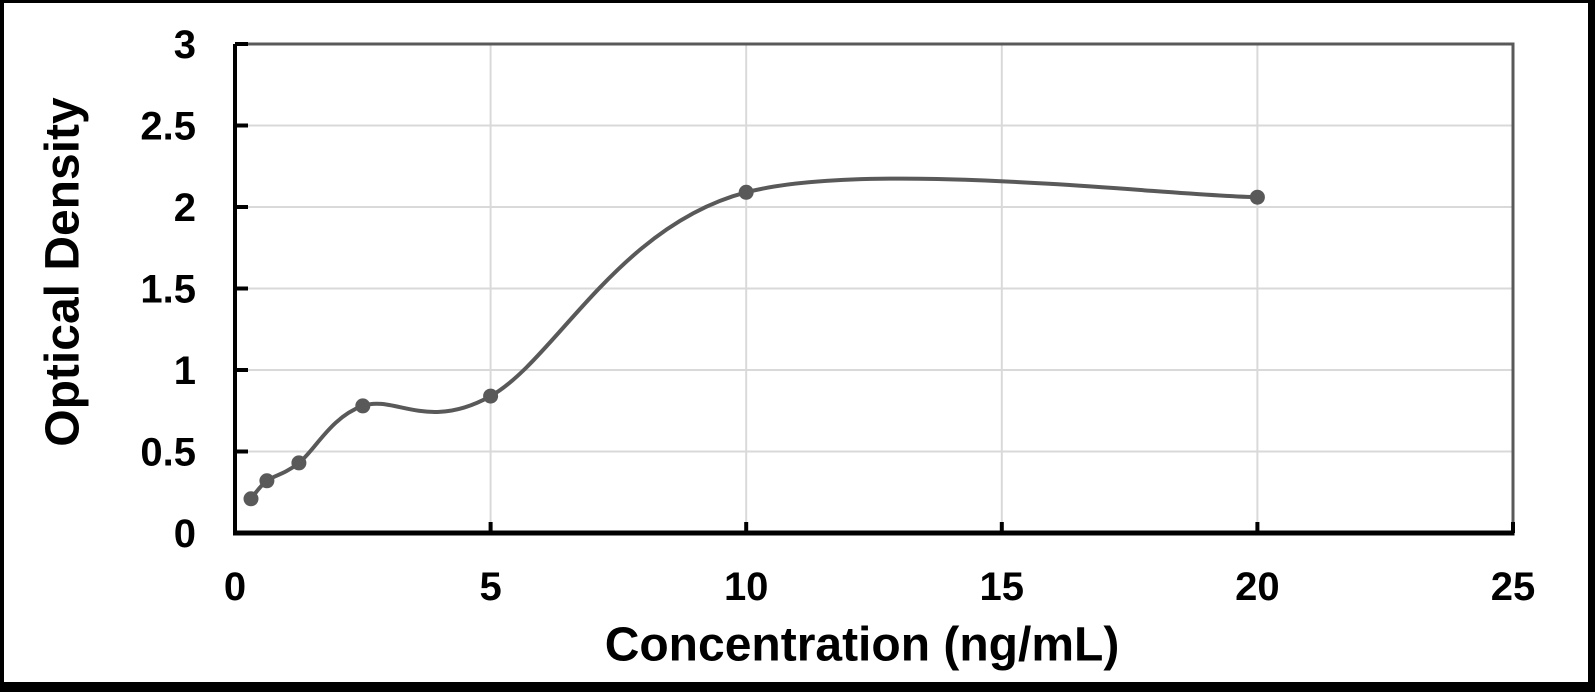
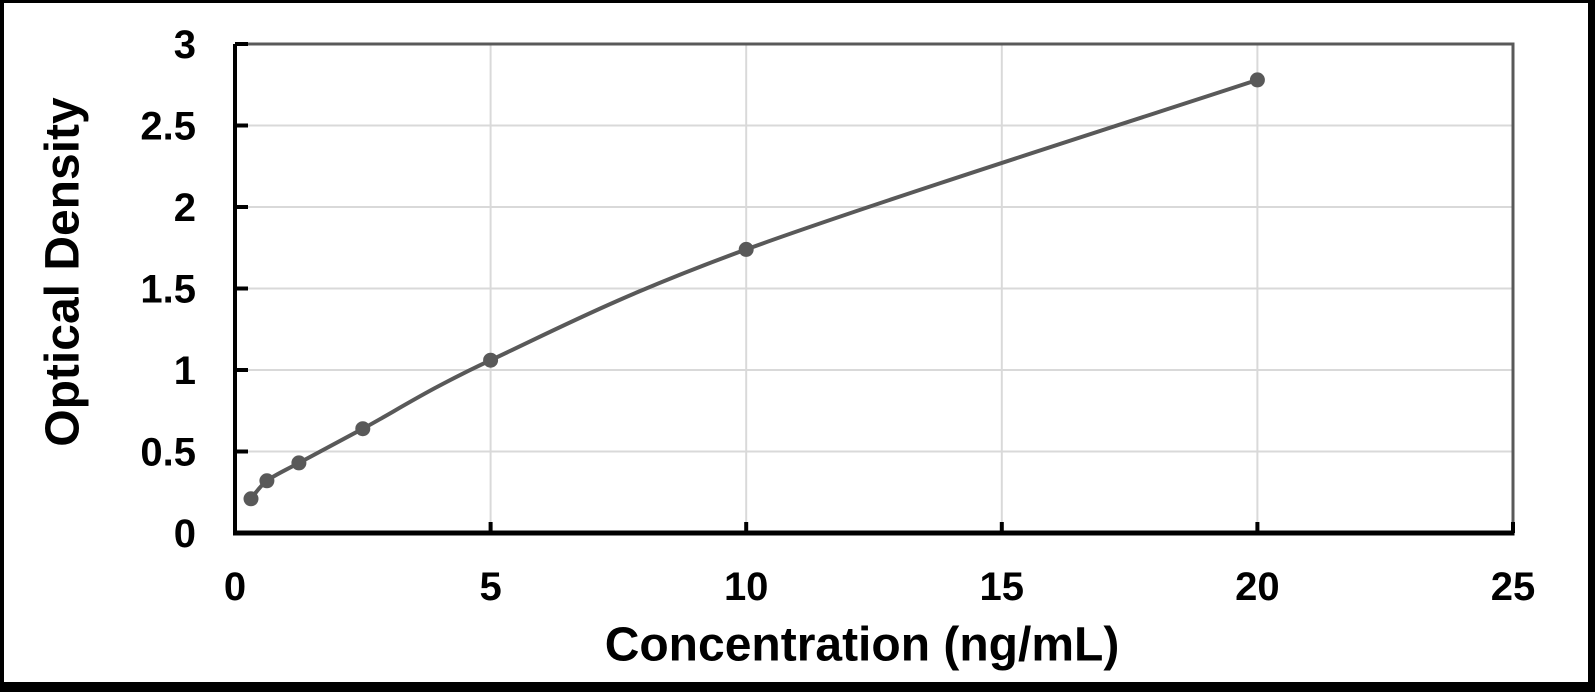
2.5: 0.78 -> 0.64
5: 0.84 -> 1.06
10: 2.09 -> 1.74
20: 2.06 -> 2.78
